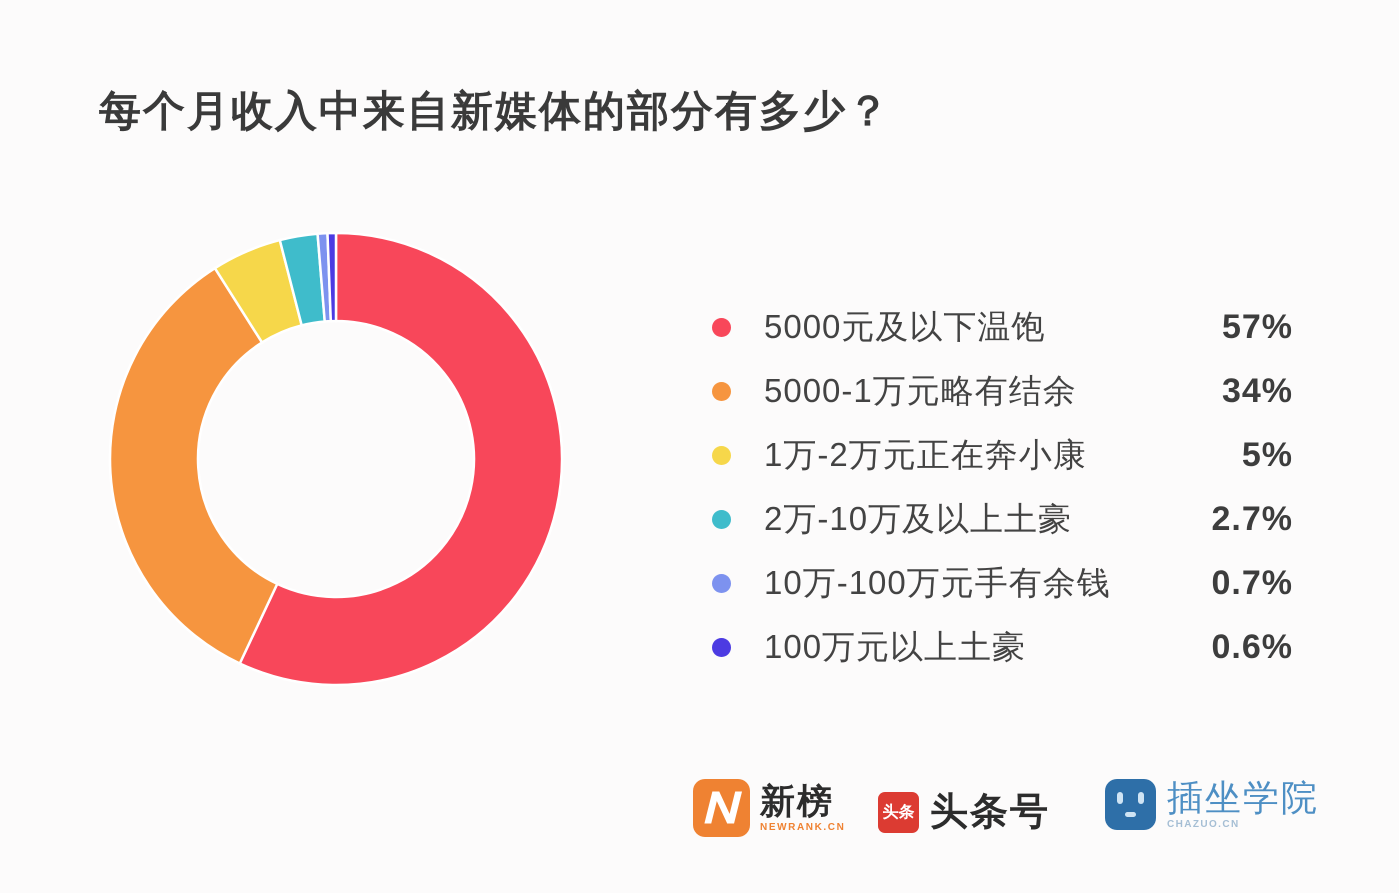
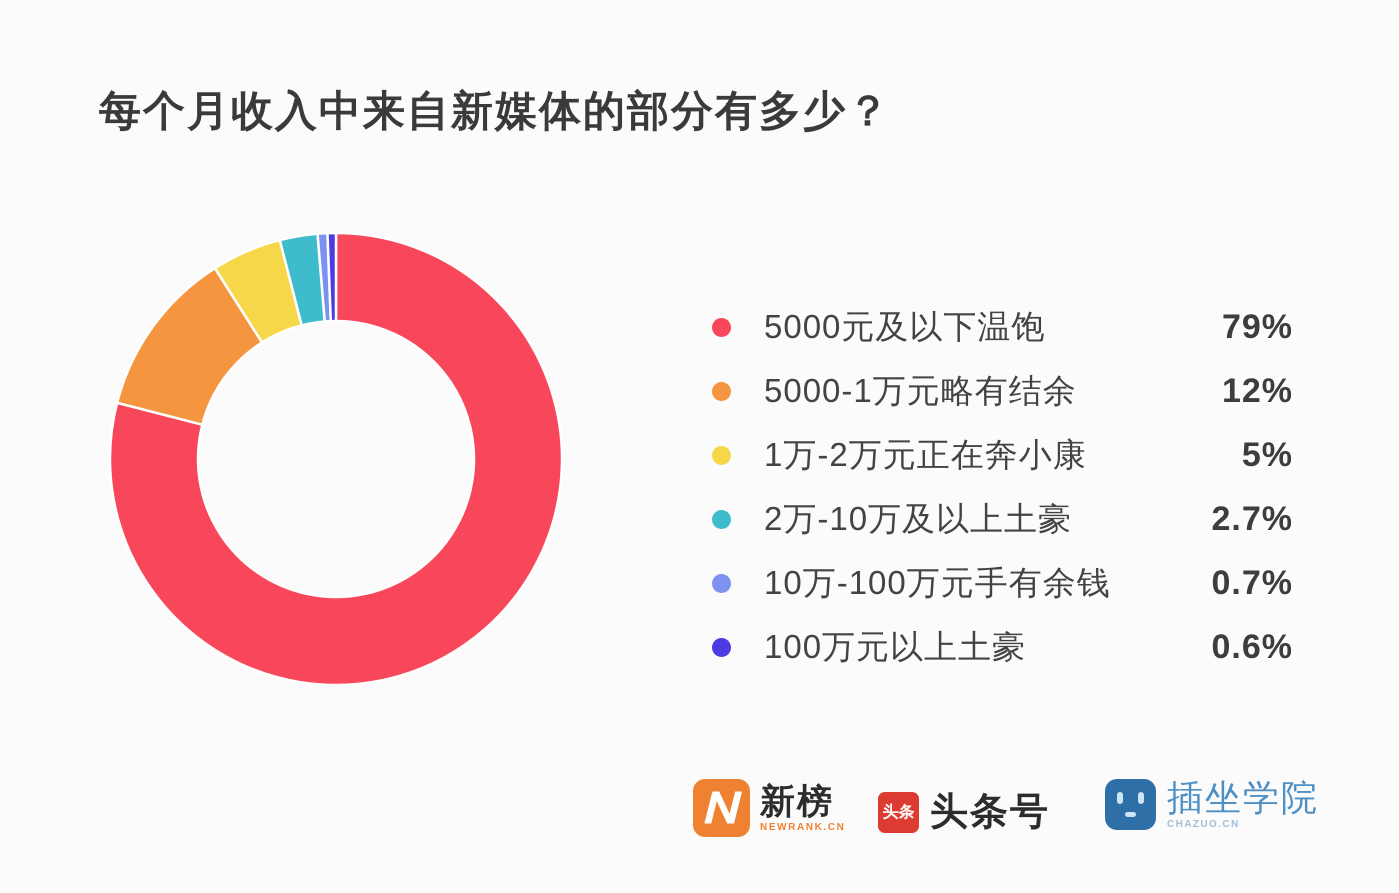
5000元及以下温饱: 57% -> 79%
5000-1万元略有结余: 34% -> 12%
